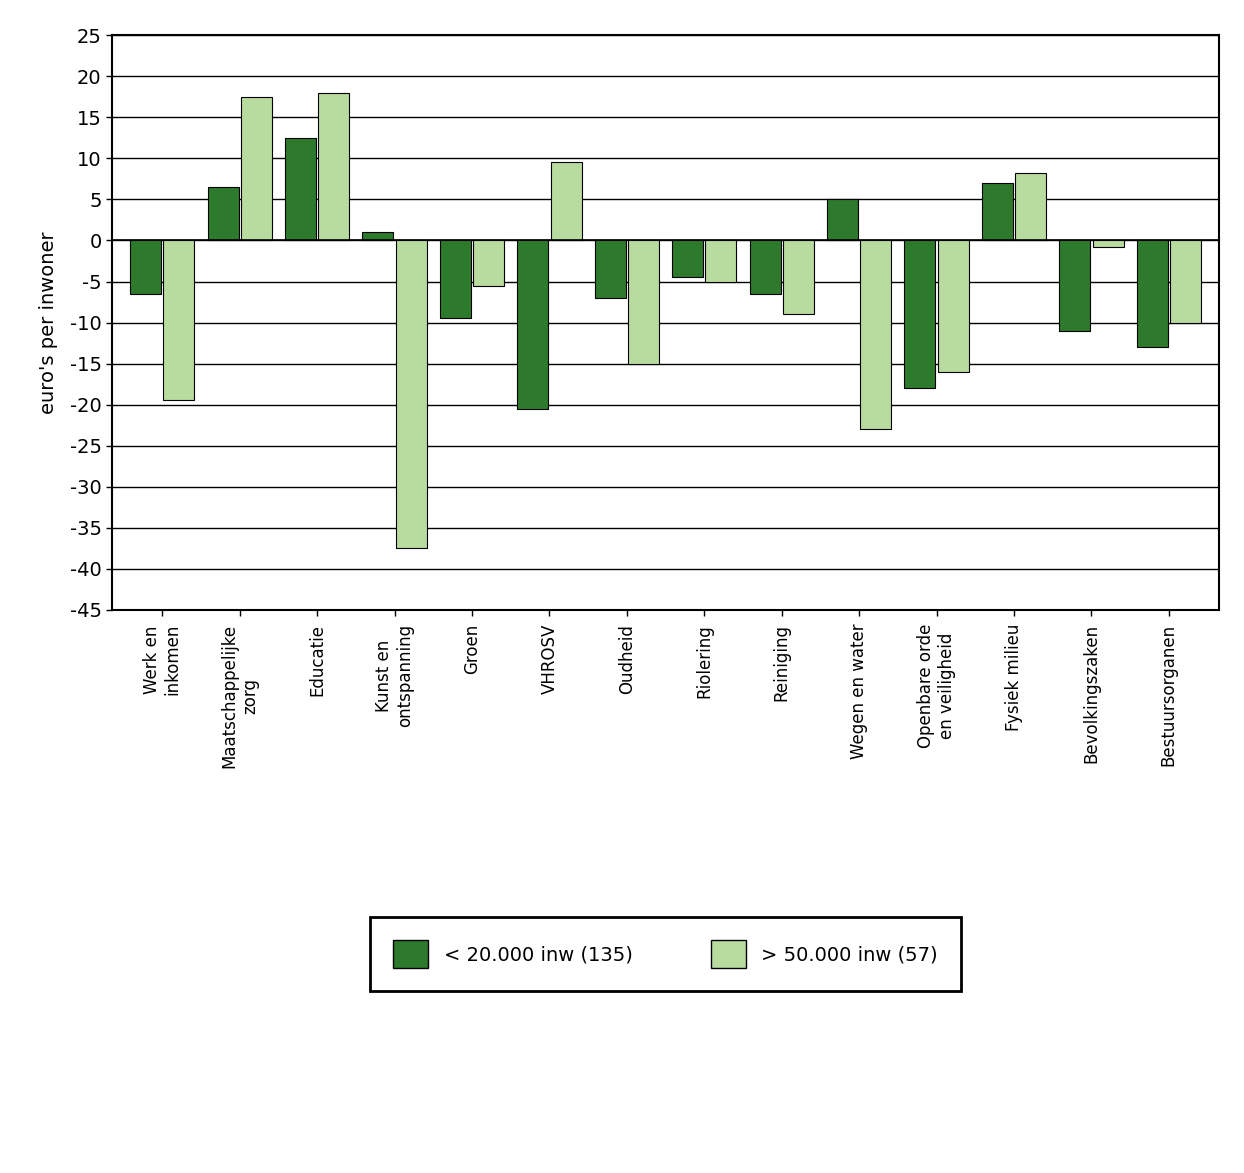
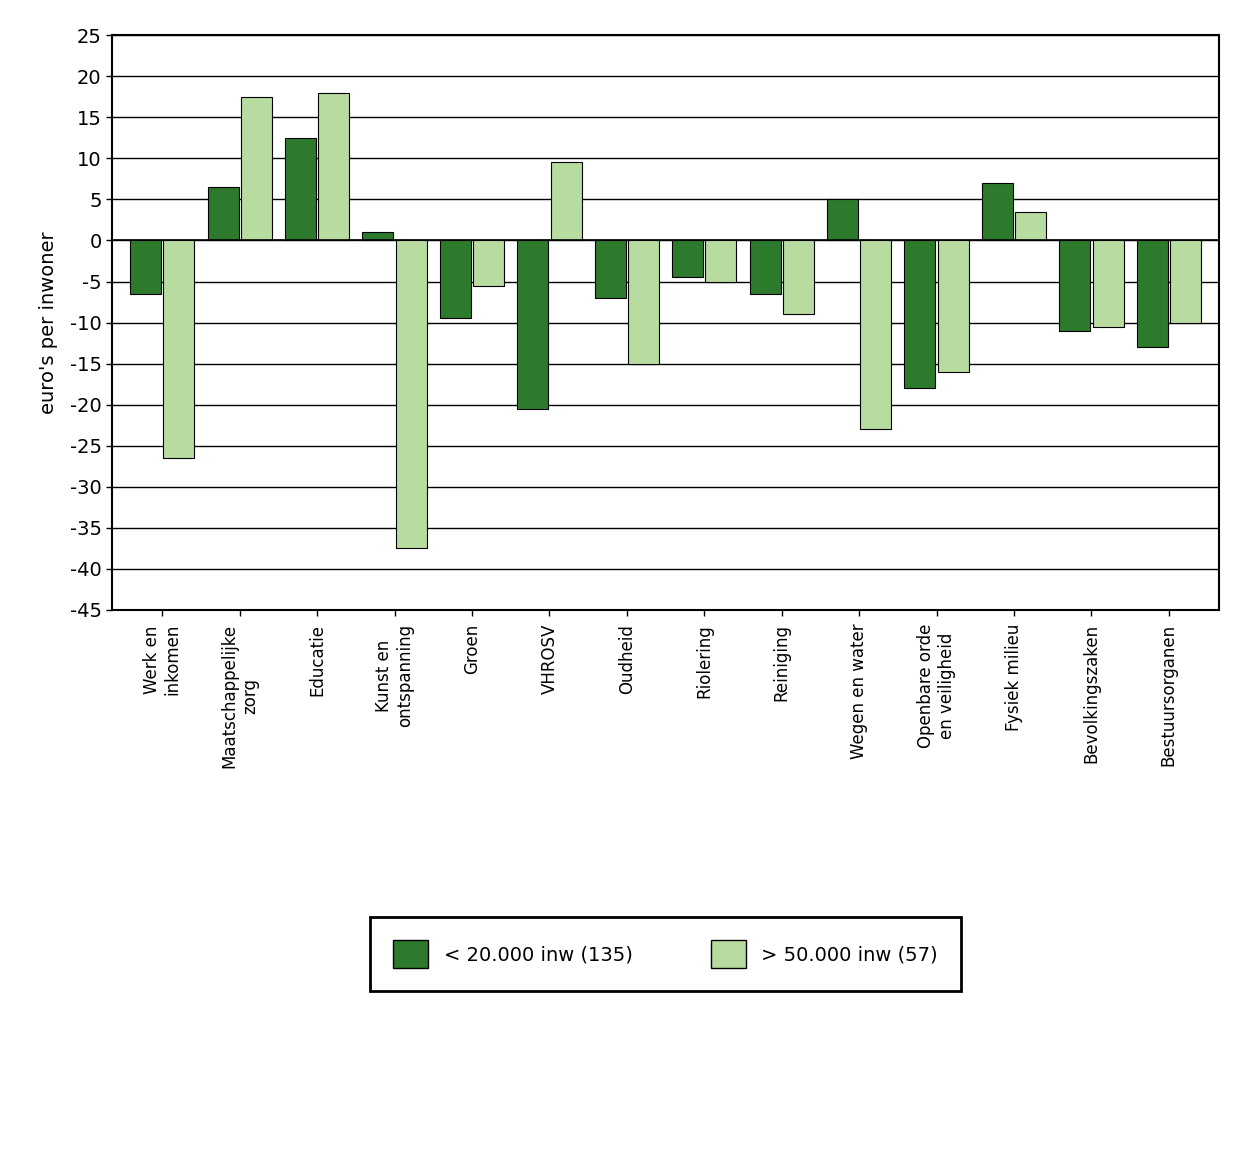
> 50.000 inw (57)/Werk en inkomen: -19.4 -> -26.5
> 50.000 inw (57)/Fysiek milieu: 8.2 -> 3.5
> 50.000 inw (57)/Bevolkingszaken: -0.8 -> -10.5
